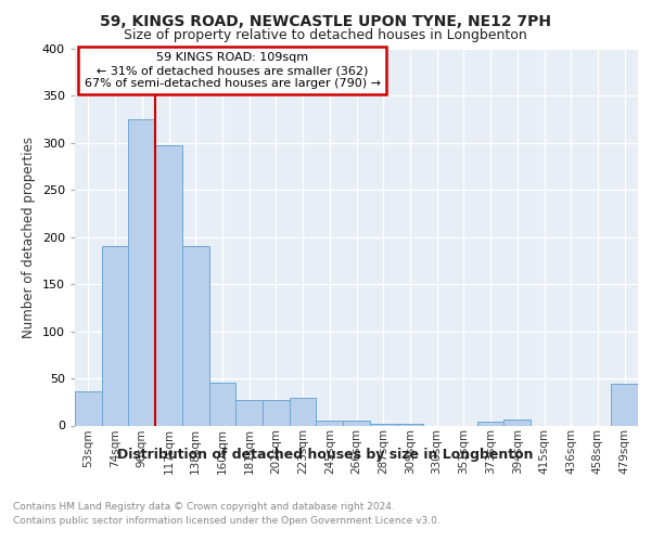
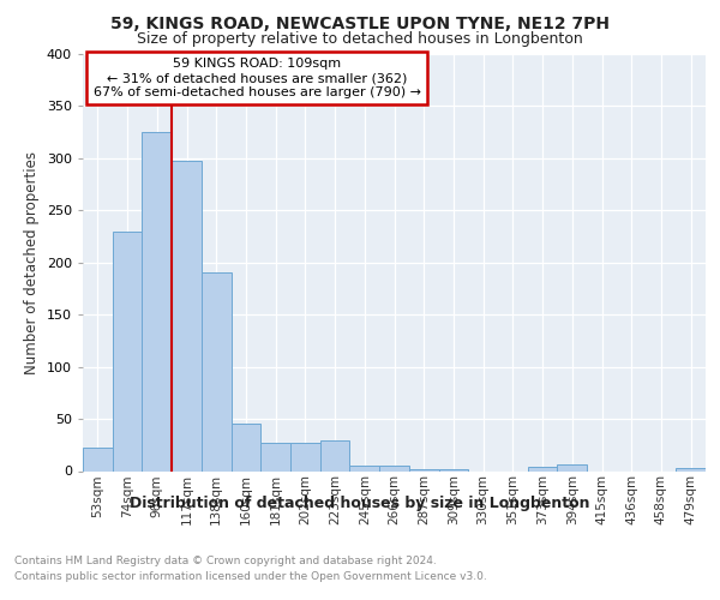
53sqm: 36 -> 23
74sqm: 190 -> 230
479sqm: 44 -> 3
